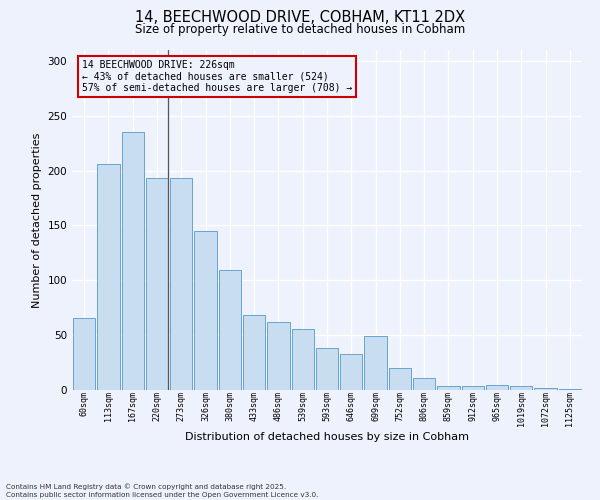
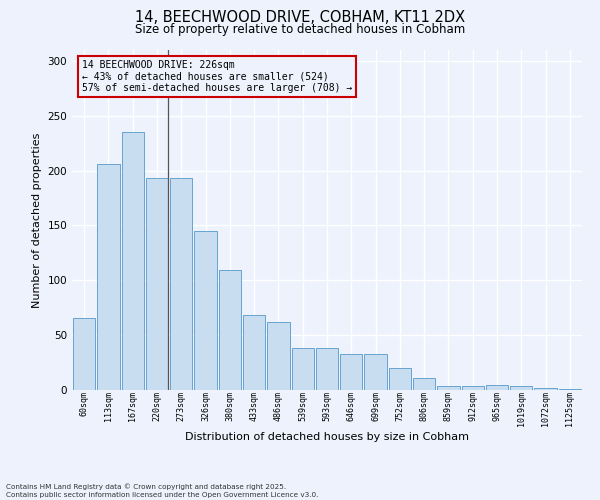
539sqm: 56 -> 38
699sqm: 49 -> 33
